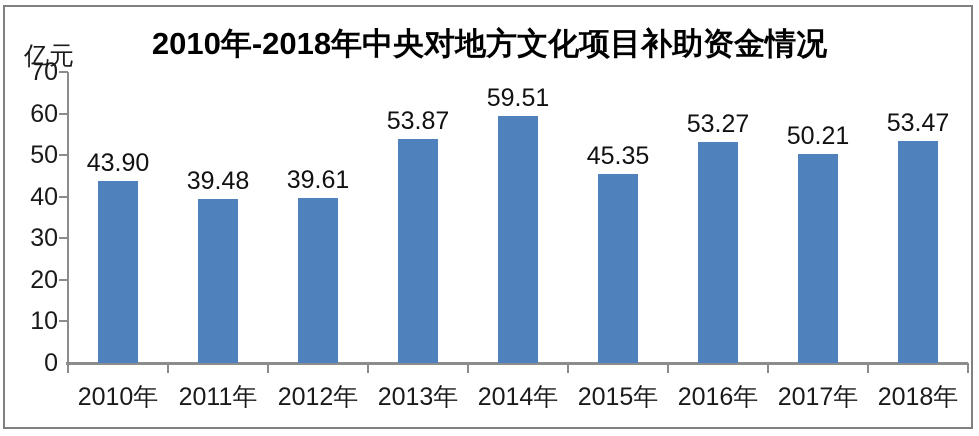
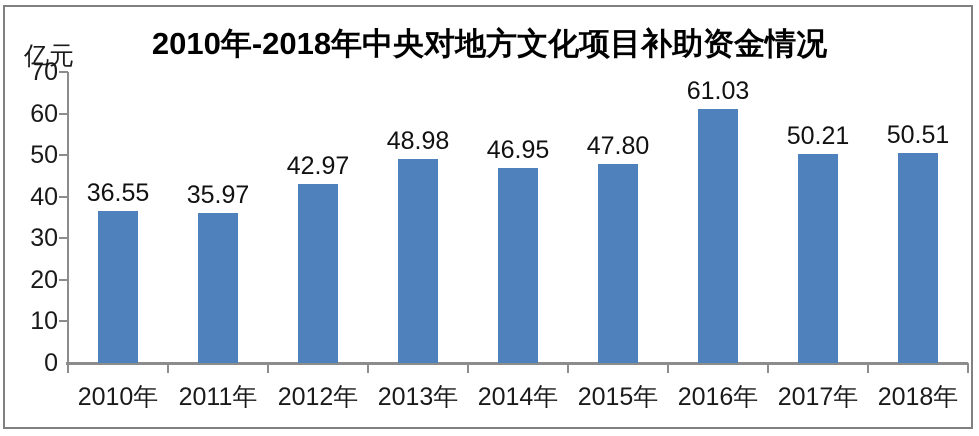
2010年: 43.90 -> 36.55
2011年: 39.48 -> 35.97
2012年: 39.61 -> 42.97
2013年: 53.87 -> 48.98
2014年: 59.51 -> 46.95
2015年: 45.35 -> 47.80
2016年: 53.27 -> 61.03
2018年: 53.47 -> 50.51
